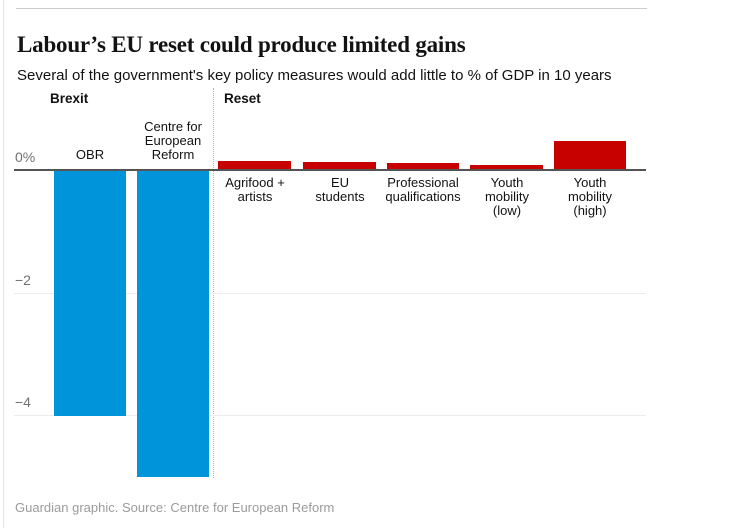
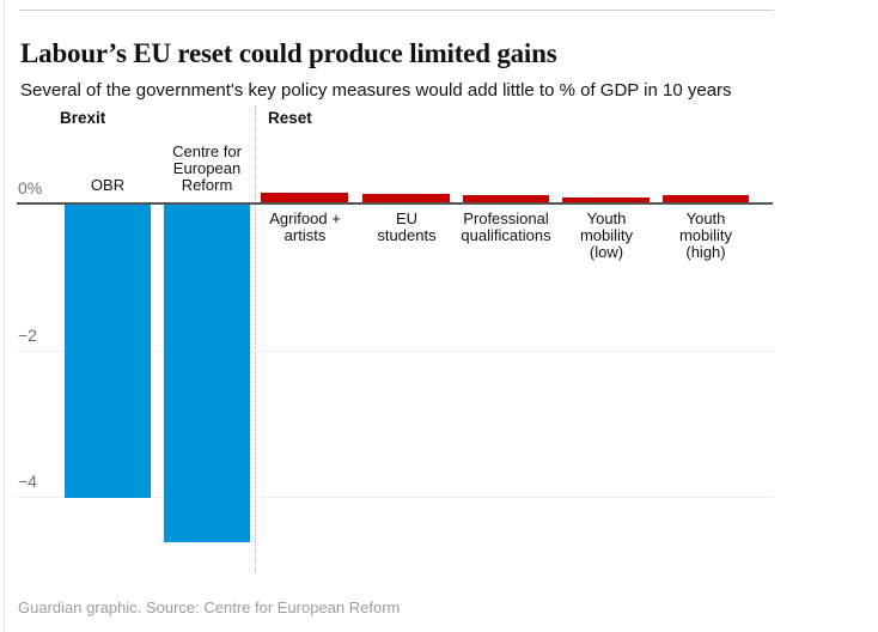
Centre for European Reform: -5.0% -> -4.6%
Youth mobility (high): 0.5% -> 0.1%
